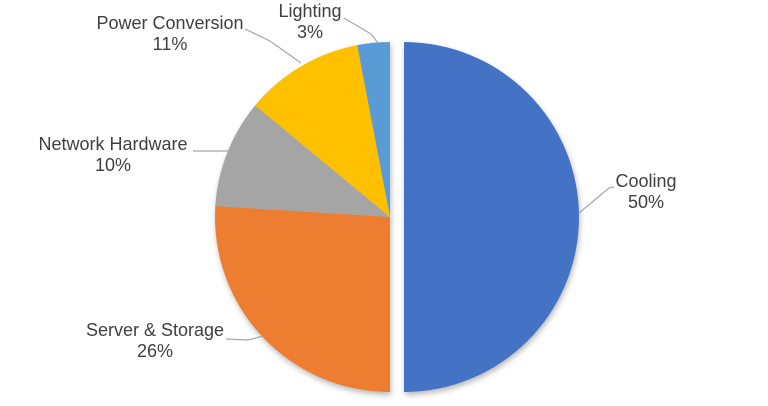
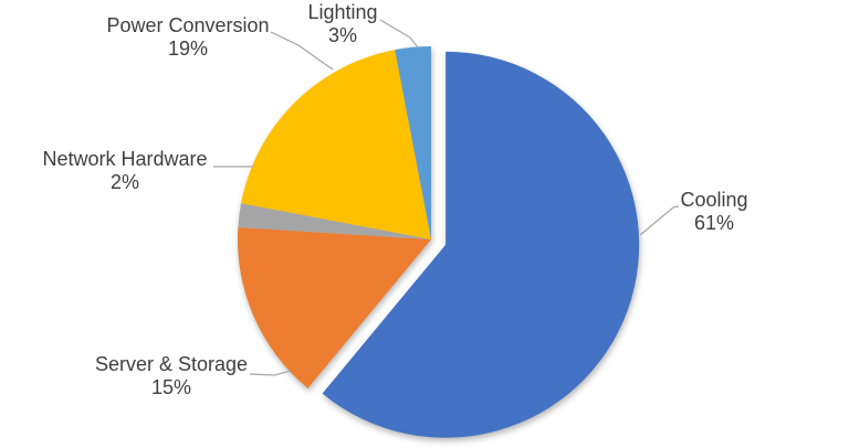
Cooling: 50% -> 61%
Server & Storage: 26% -> 15%
Network Hardware: 10% -> 2%
Power Conversion: 11% -> 19%
